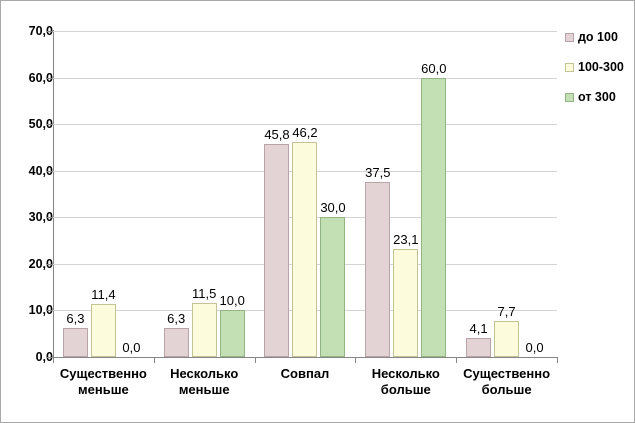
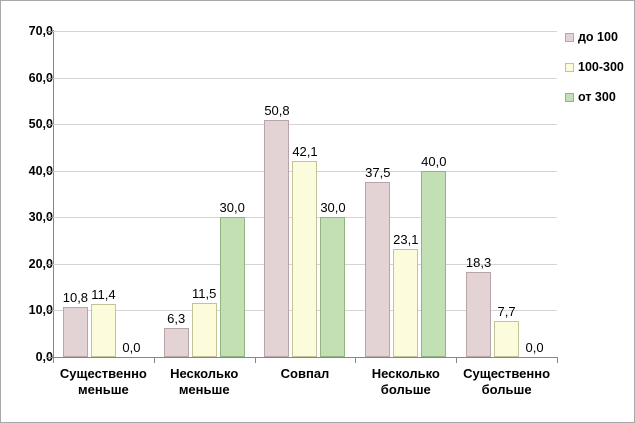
до 100/Существенно меньше: 6,3 -> 10,8
от 300/Несколько меньше: 10,0 -> 30,0
до 100/Совпал: 45,8 -> 50,8
100-300/Совпал: 46,2 -> 42,1
от 300/Несколько больше: 60,0 -> 40,0
до 100/Существенно больше: 4,1 -> 18,3
